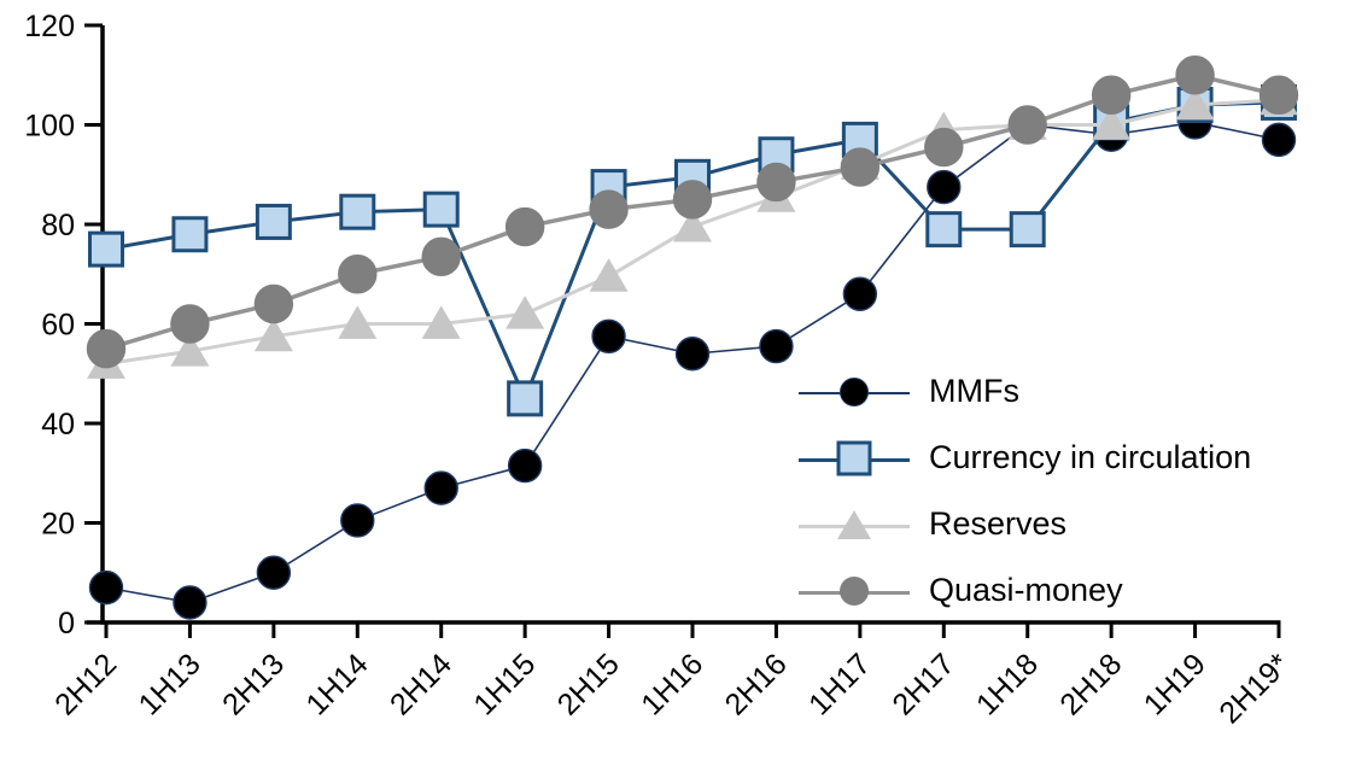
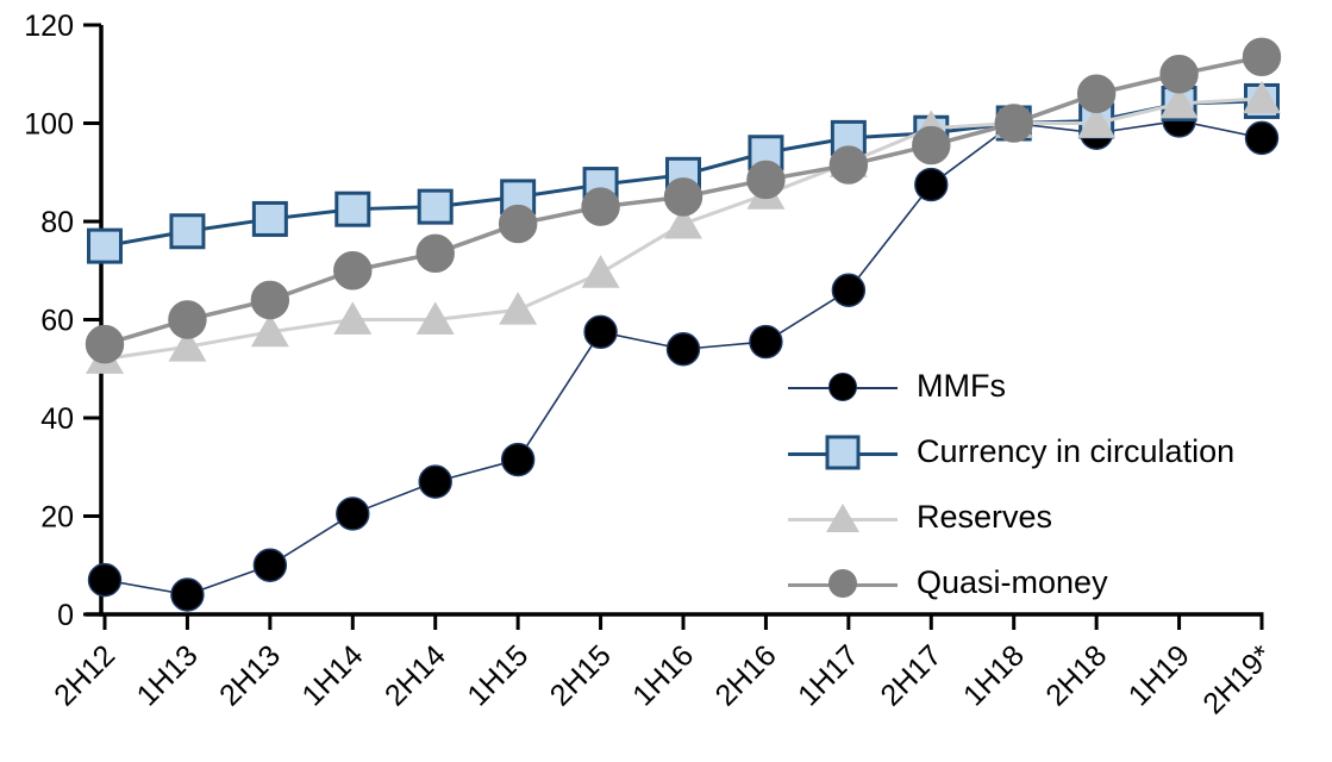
Currency in circulation/1H15: 45 -> 85
Currency in circulation/2H17: 79 -> 98
Currency in circulation/1H18: 79 -> 100
Quasi-money/2H19*: 106 -> 114
